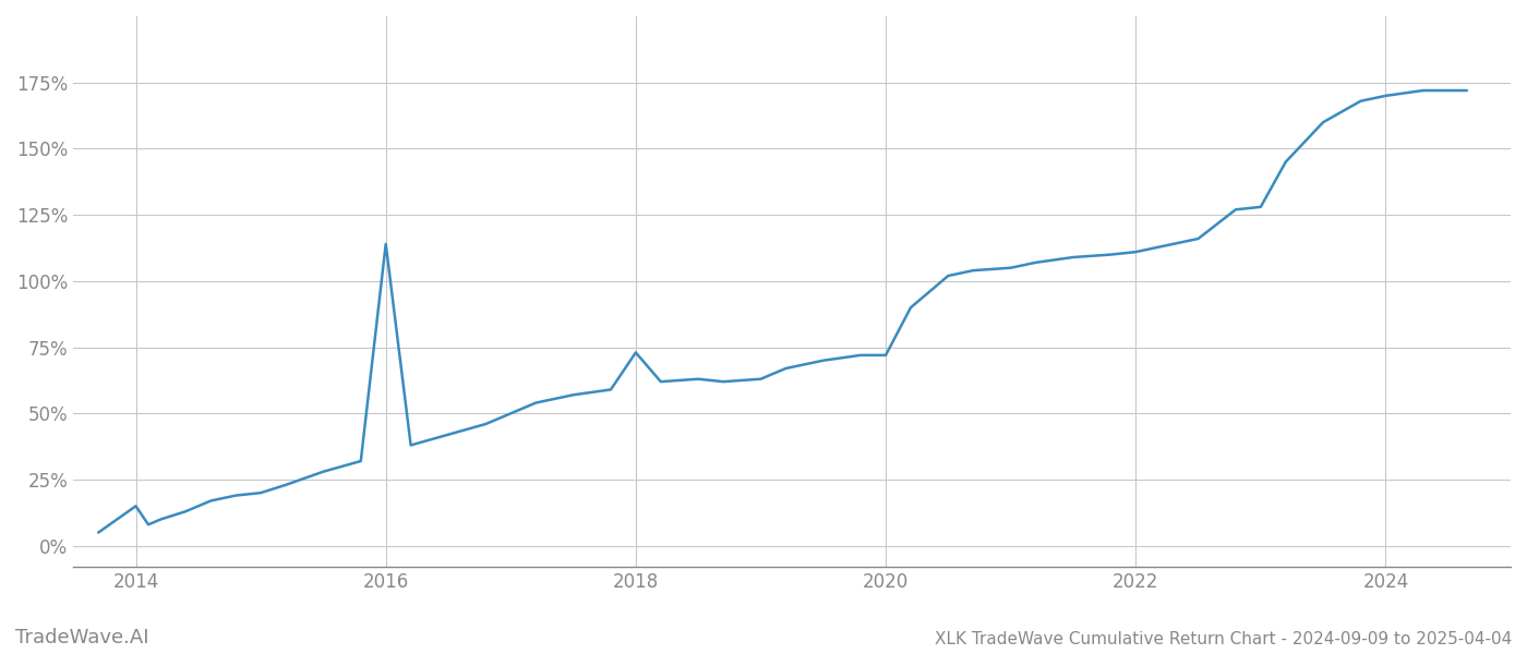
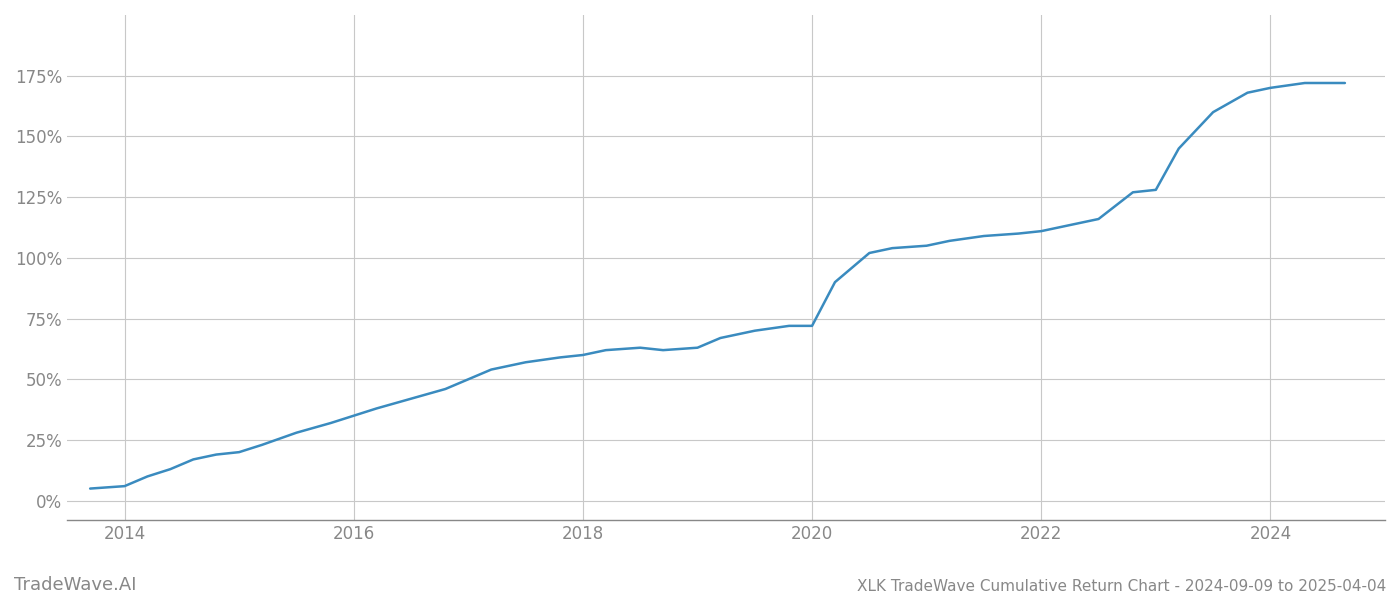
2014: 15% -> 6%
2016: 114% -> 35%
2018: 73% -> 60%
